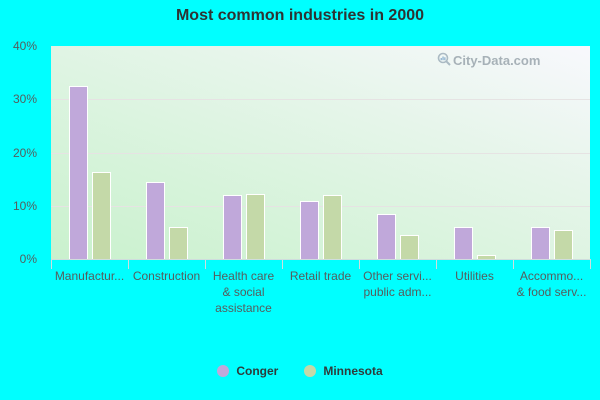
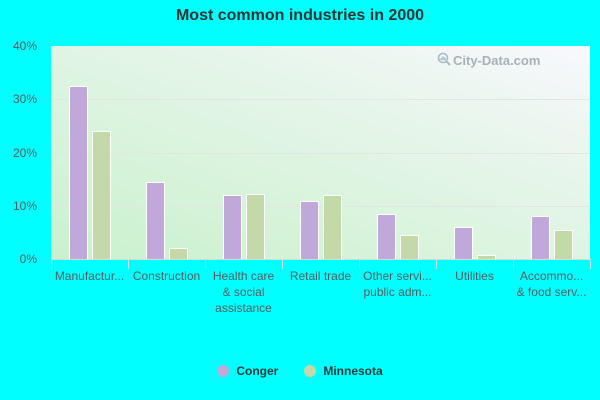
Minnesota/Manufactur...: 16% -> 24%
Minnesota/Construction: 6% -> 2%
Conger/Accommo... & food serv...: 6% -> 8%
